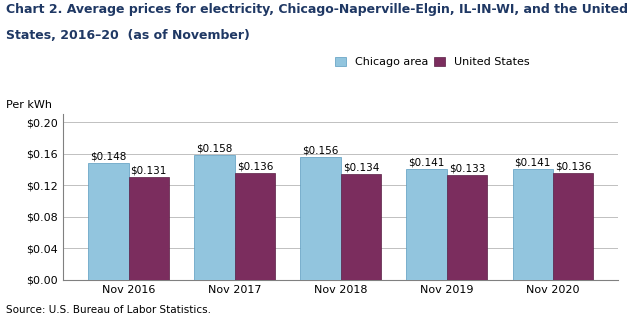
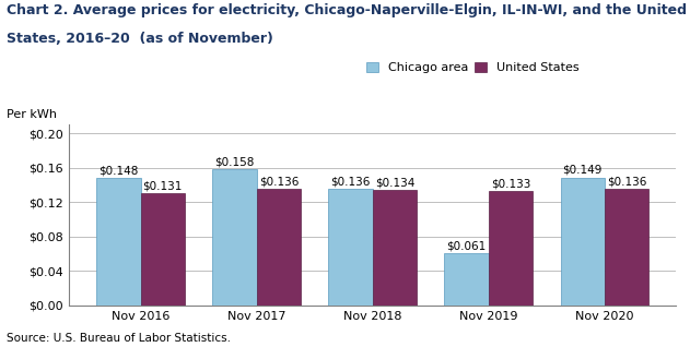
Chicago area/Nov 2018: $0.156 -> $0.136
Chicago area/Nov 2019: $0.141 -> $0.061
Chicago area/Nov 2020: $0.141 -> $0.149
